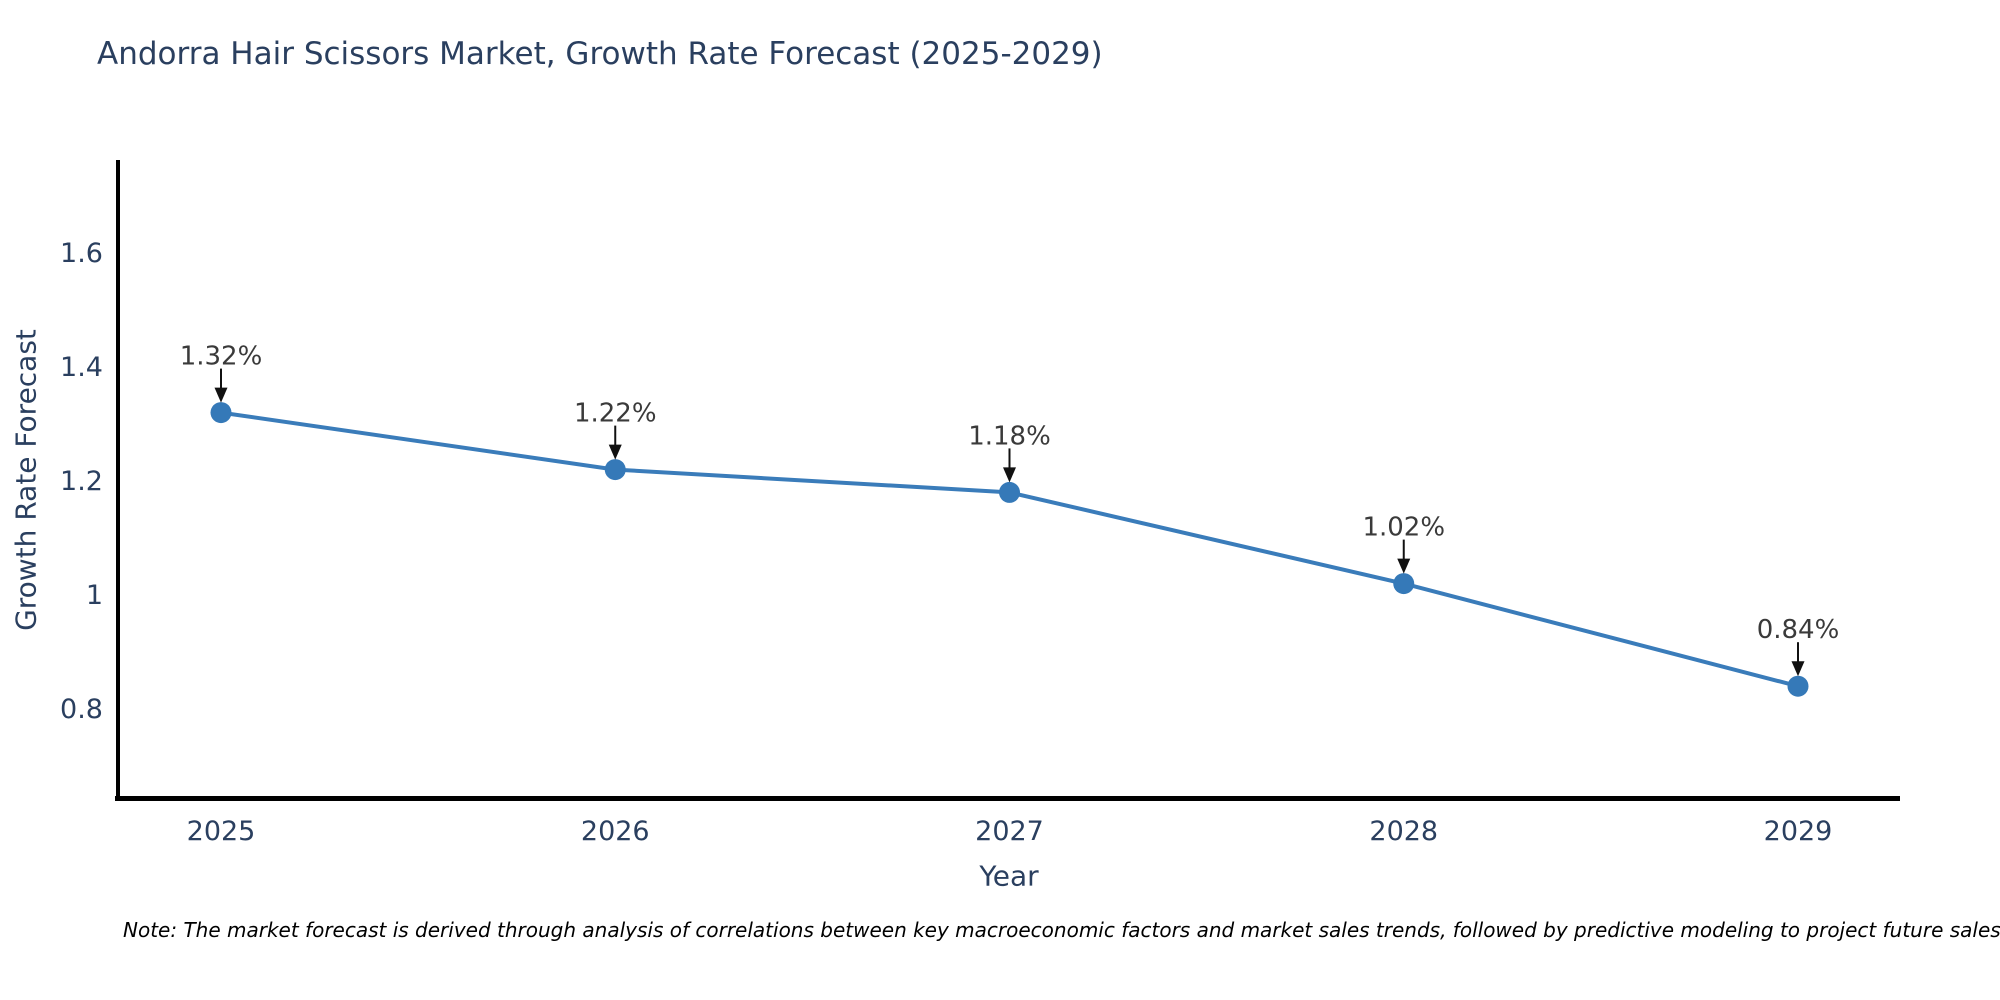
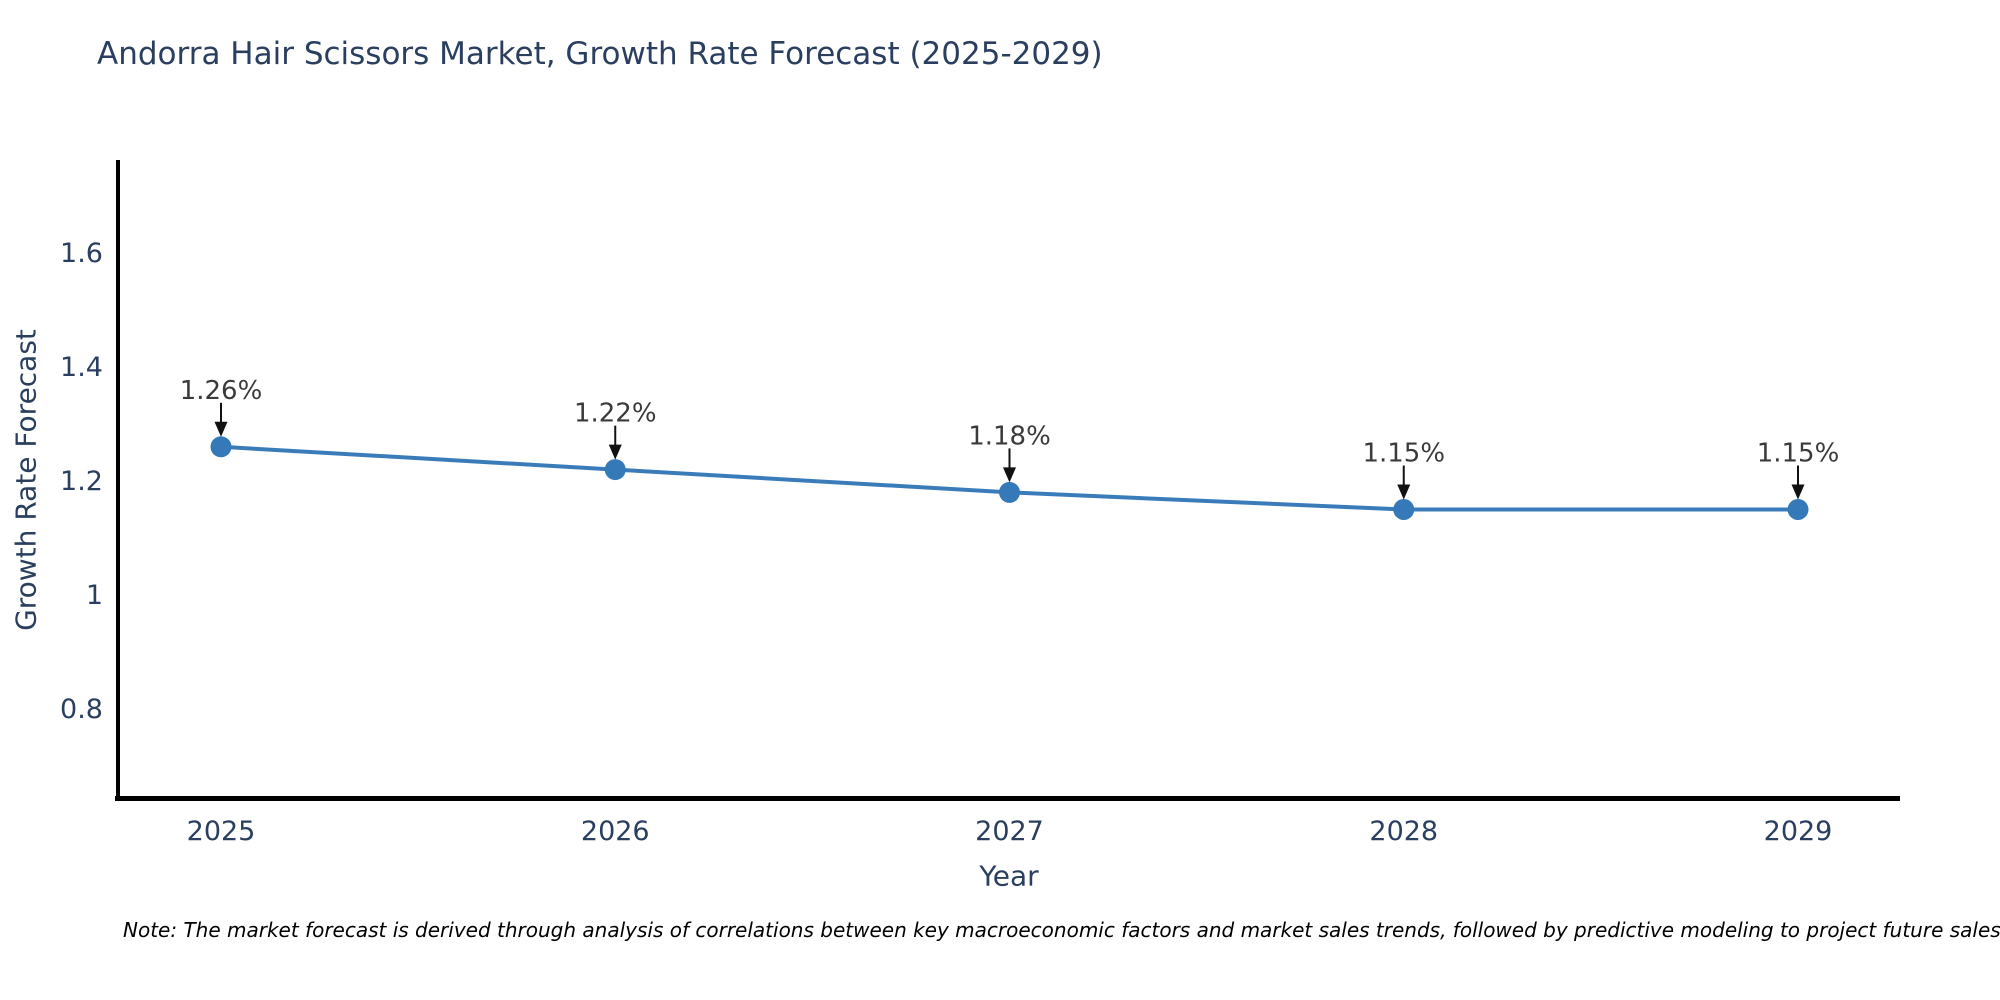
2025: 1.32% -> 1.26%
2028: 1.02% -> 1.15%
2029: 0.84% -> 1.15%
